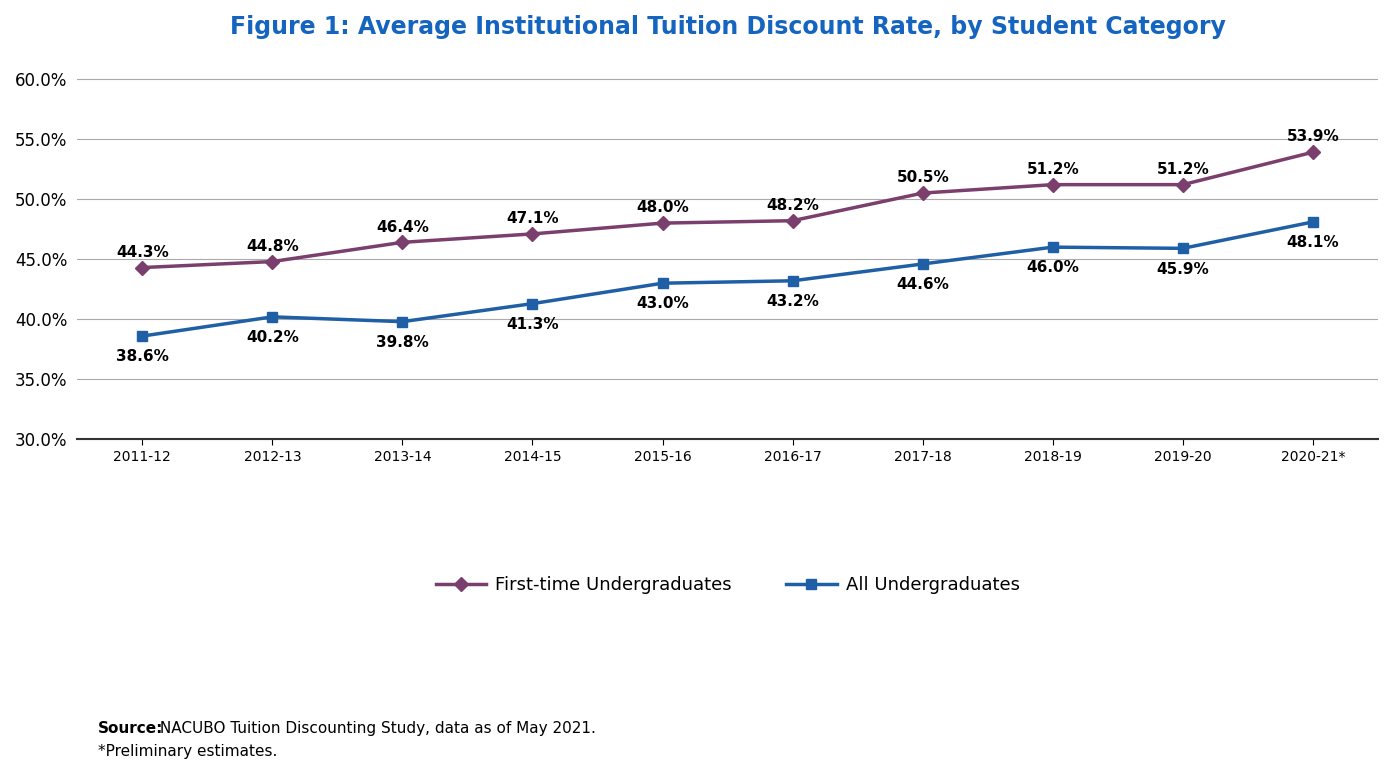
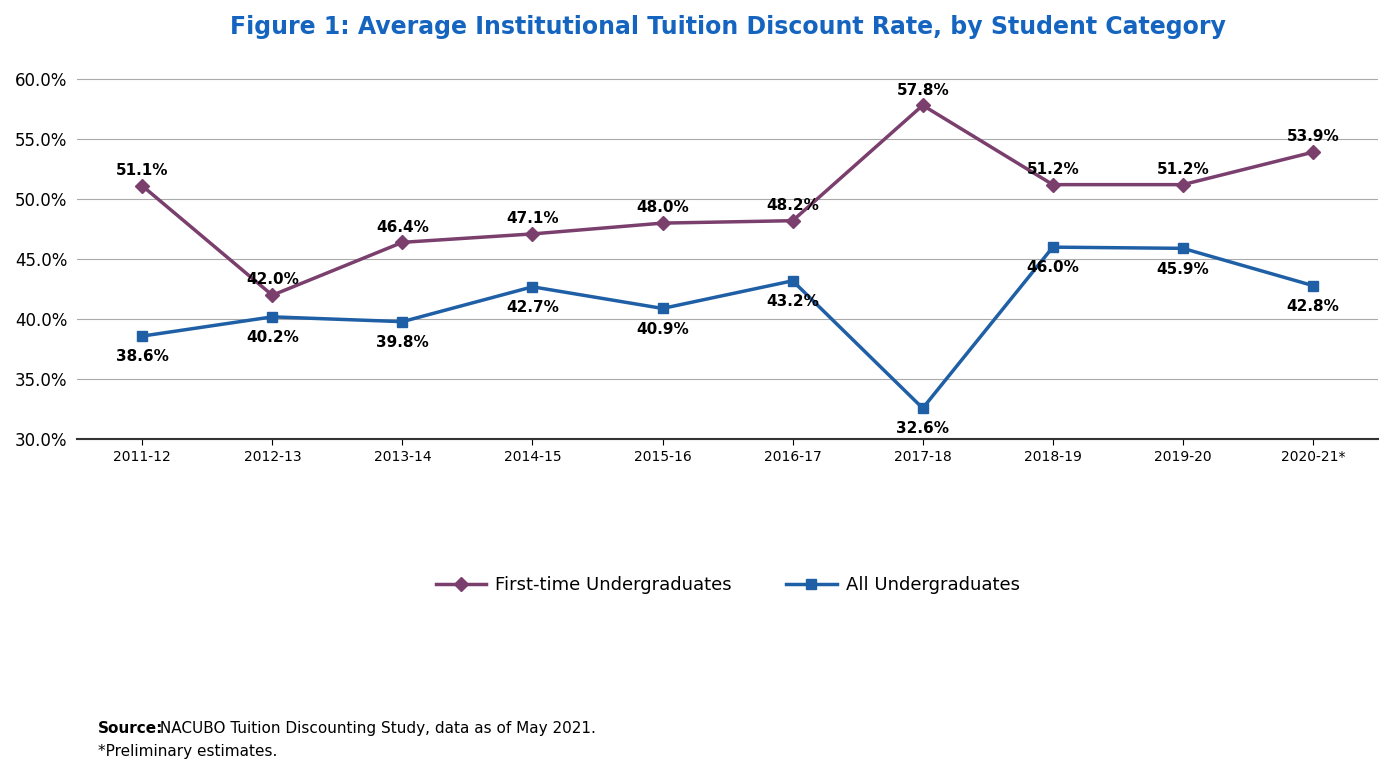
First-time Undergraduates/2011-12: 44.3% -> 51.1%
First-time Undergraduates/2012-13: 44.8% -> 42.0%
All Undergraduates/2014-15: 41.3% -> 42.7%
All Undergraduates/2015-16: 43.0% -> 40.9%
First-time Undergraduates/2017-18: 50.5% -> 57.8%
All Undergraduates/2017-18: 44.6% -> 32.6%
All Undergraduates/2020-21*: 48.1% -> 42.8%
